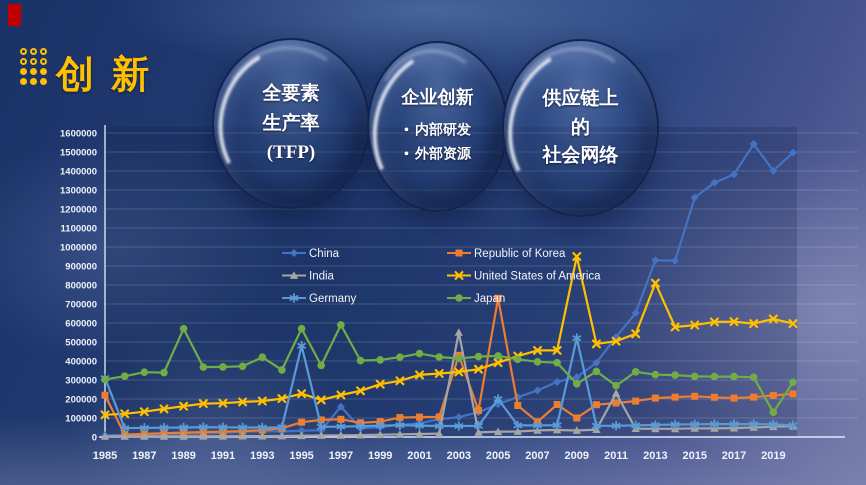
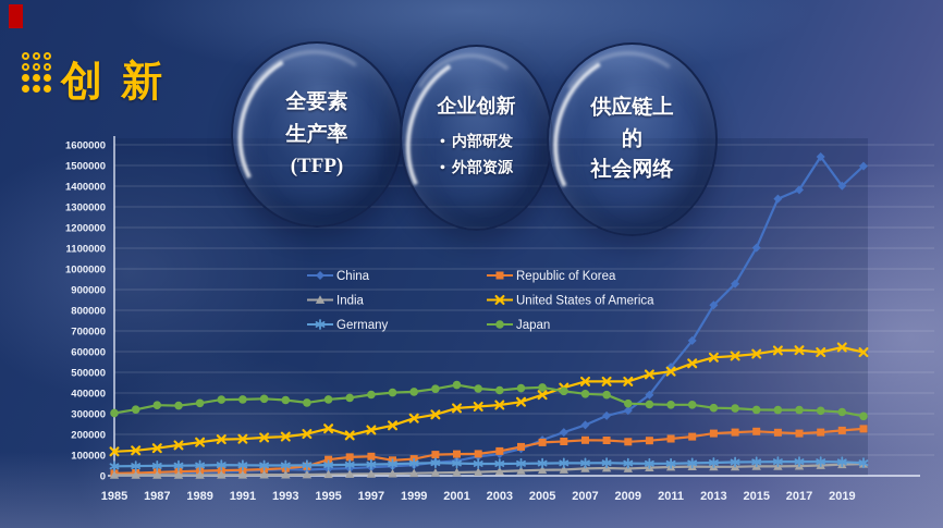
Republic of Korea/1985: 220000 -> 10000
Germany/1985: 310000 -> 50000
Japan/1989: 570000 -> 350000
Japan/1993: 420000 -> 370000
Germany/1995: 480000 -> 50000
Japan/1995: 570000 -> 370000
China/1997: 160000 -> 40000
Japan/1997: 590000 -> 390000
Republic of Korea/2003: 430000 -> 120000
India/2003: 550000 -> 20000
Republic of Korea/2005: 730000 -> 160000
Germany/2005: 200000 -> 60000
Republic of Korea/2007: 80000 -> 170000
Republic of Korea/2009: 100000 -> 160000
United States of America/2009: 950000 -> 460000
Germany/2009: 520000 -> 60000
Japan/2009: 280000 -> 350000
India/2011: 230000 -> 40000
Japan/2011: 270000 -> 340000
China/2013: 930000 -> 820000
United States of America/2013: 810000 -> 570000
China/2015: 1260000 -> 1100000
Japan/2019: 130000 -> 310000
